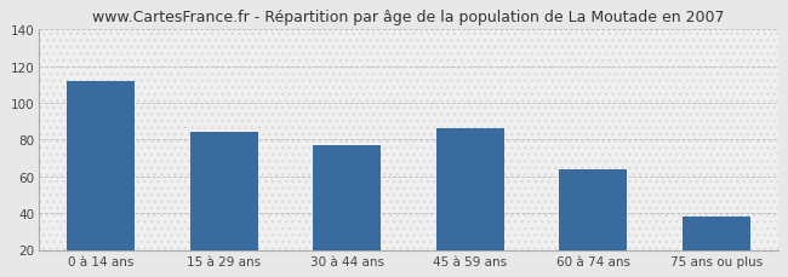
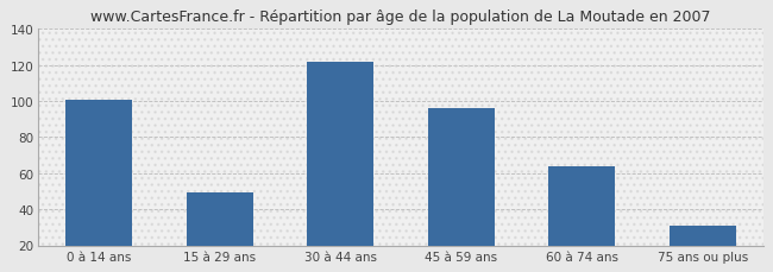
0 à 14 ans: 112 -> 101
15 à 29 ans: 84 -> 49
30 à 44 ans: 77 -> 122
45 à 59 ans: 86 -> 96
75 ans ou plus: 38 -> 31
